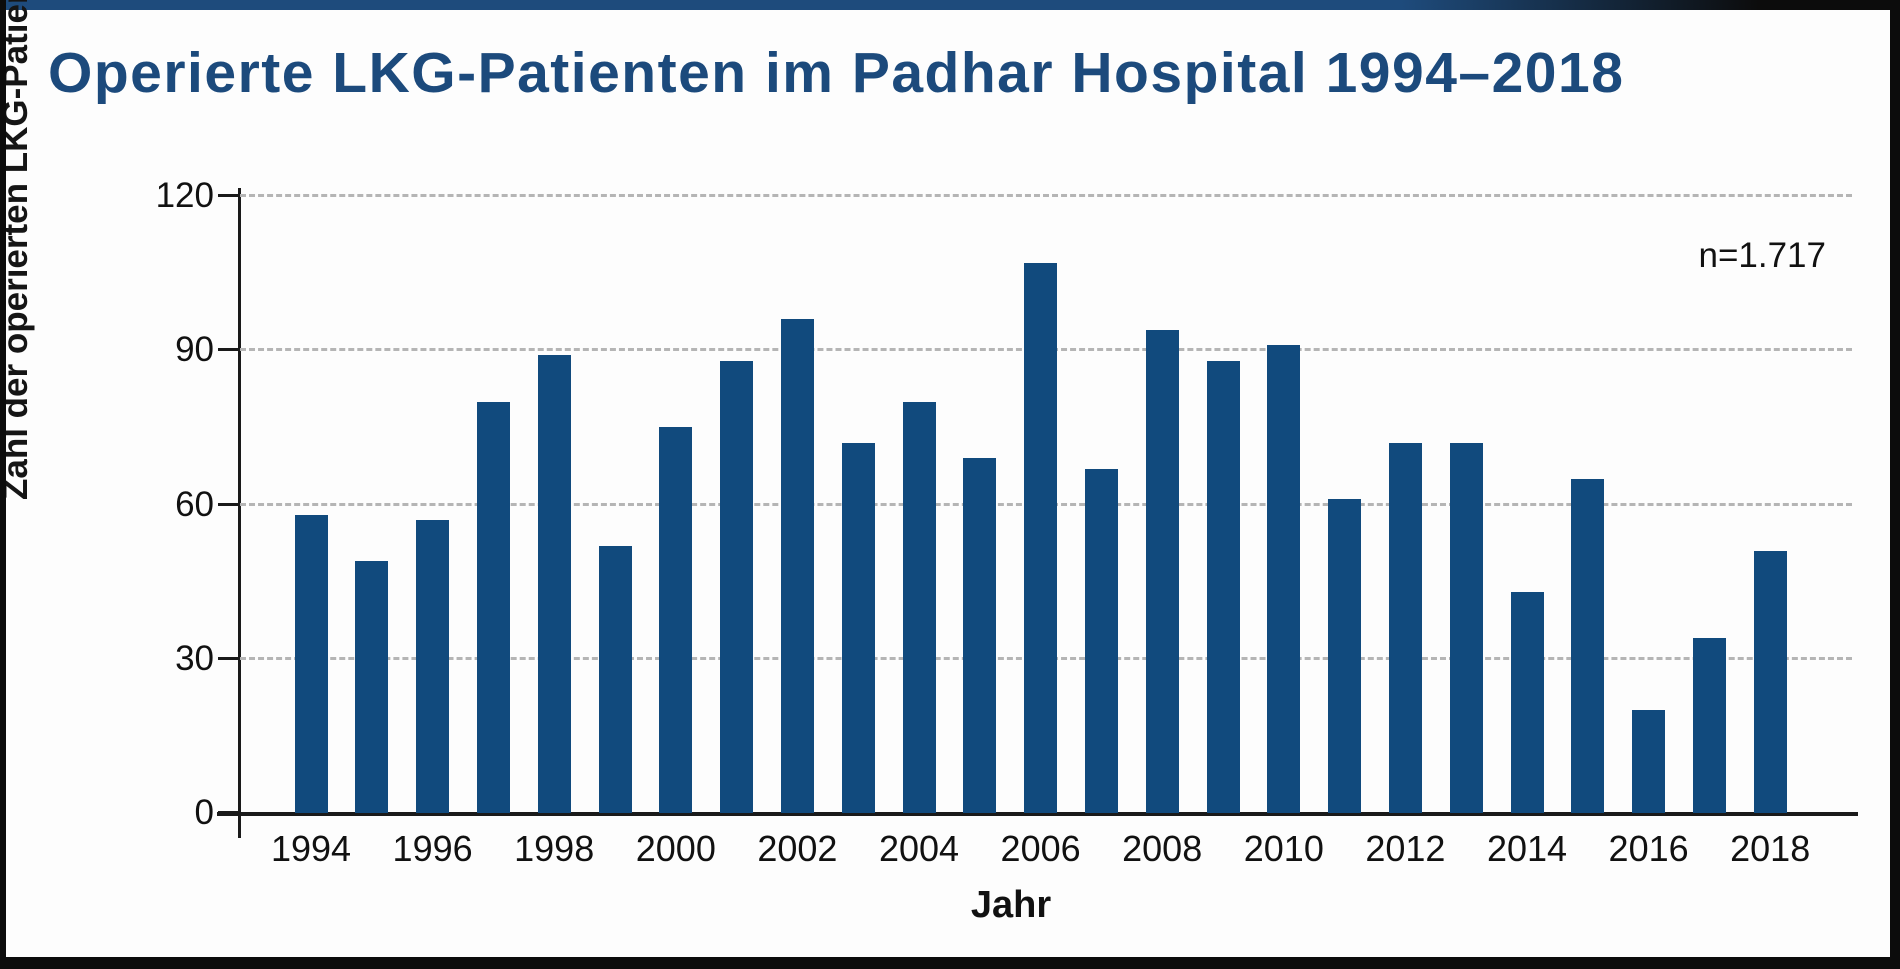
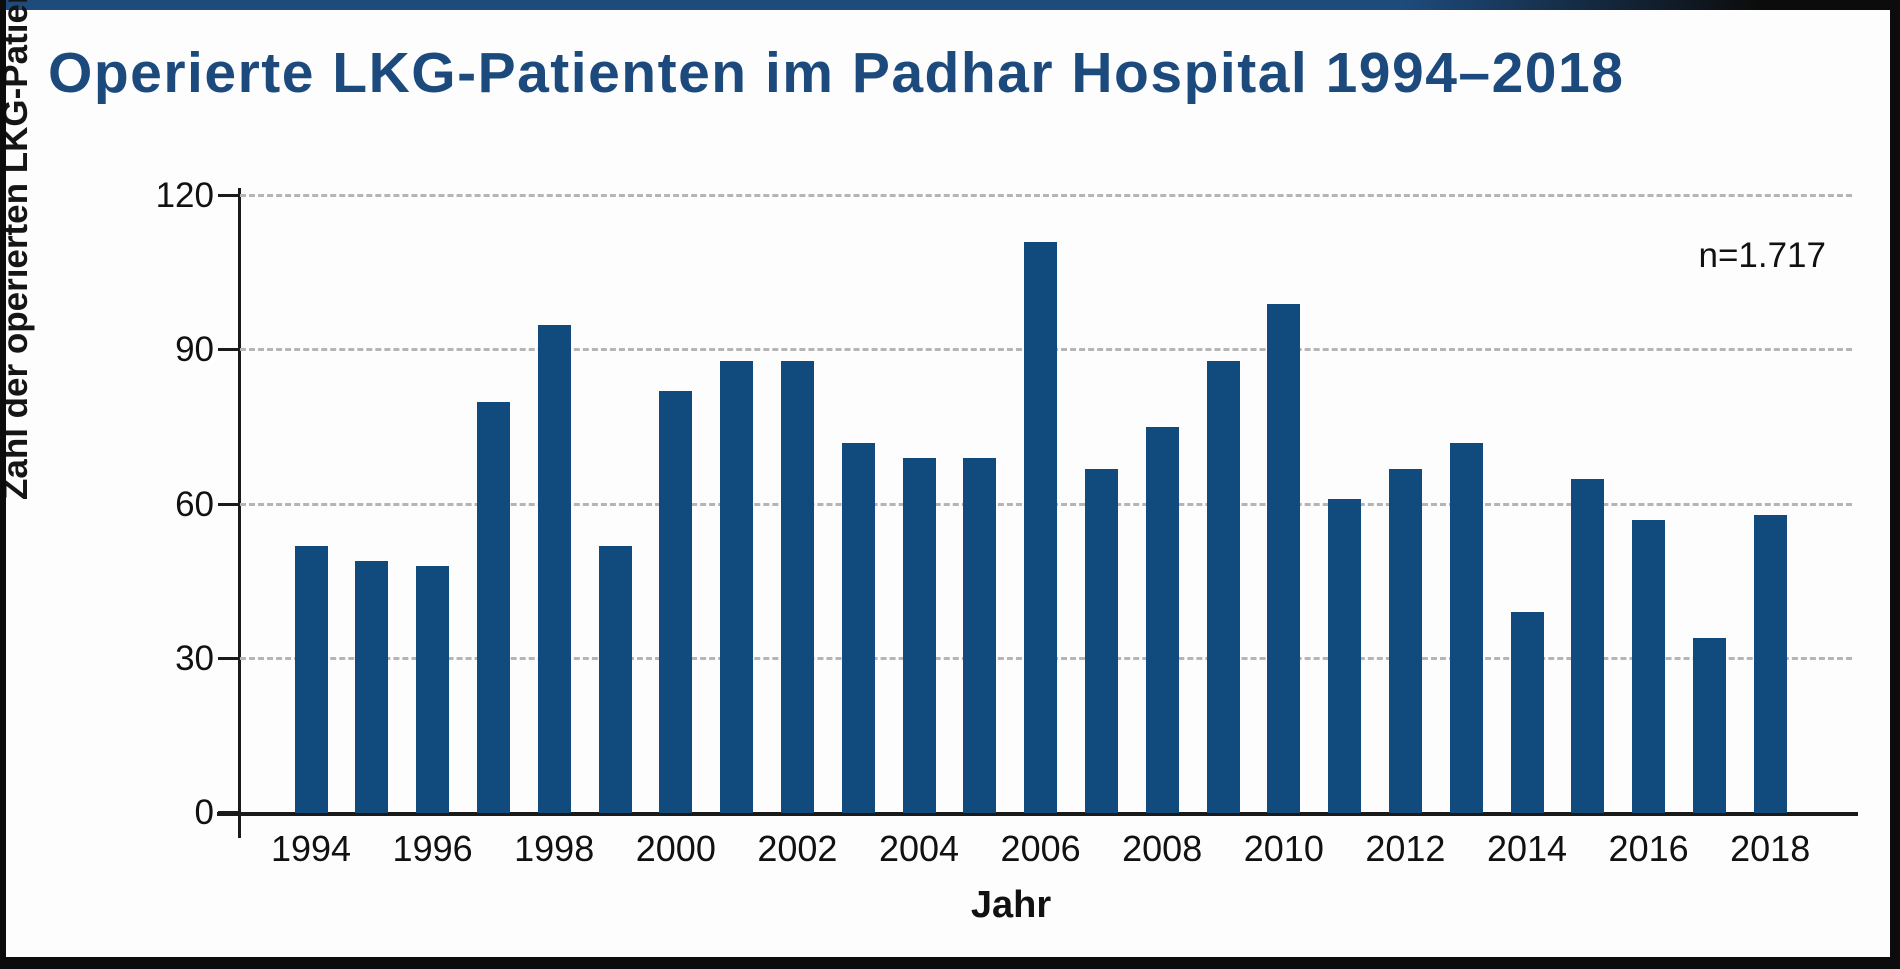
1994: 58 -> 52
1996: 57 -> 48
1998: 89 -> 95
2000: 75 -> 82
2002: 96 -> 88
2004: 80 -> 69
2006: 107 -> 111
2008: 94 -> 75
2010: 91 -> 99
2012: 72 -> 67
2014: 43 -> 39
2016: 20 -> 57
2018: 51 -> 58
